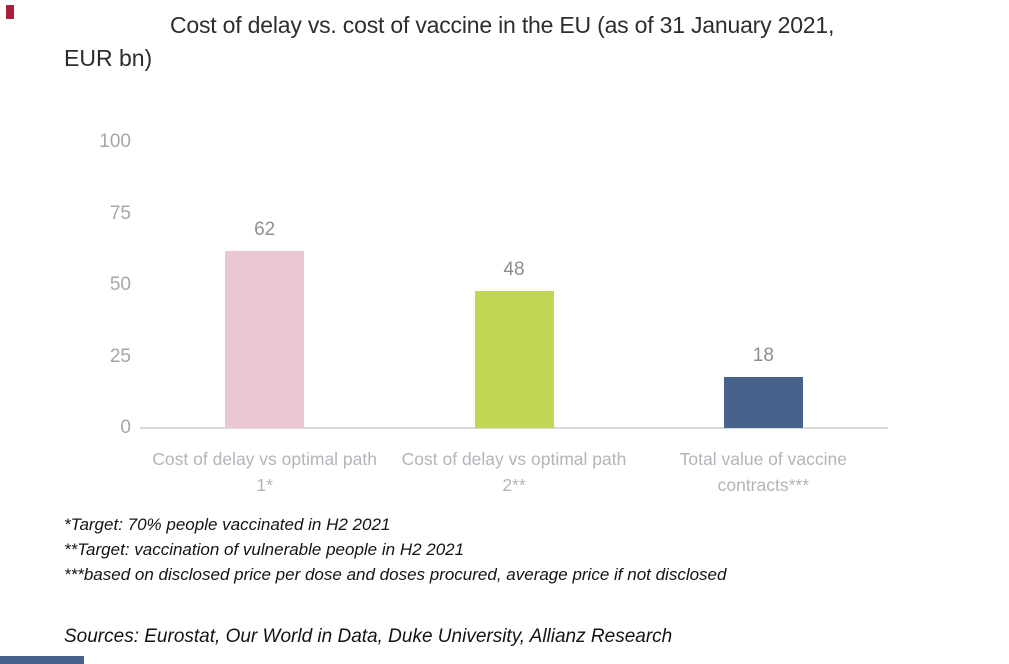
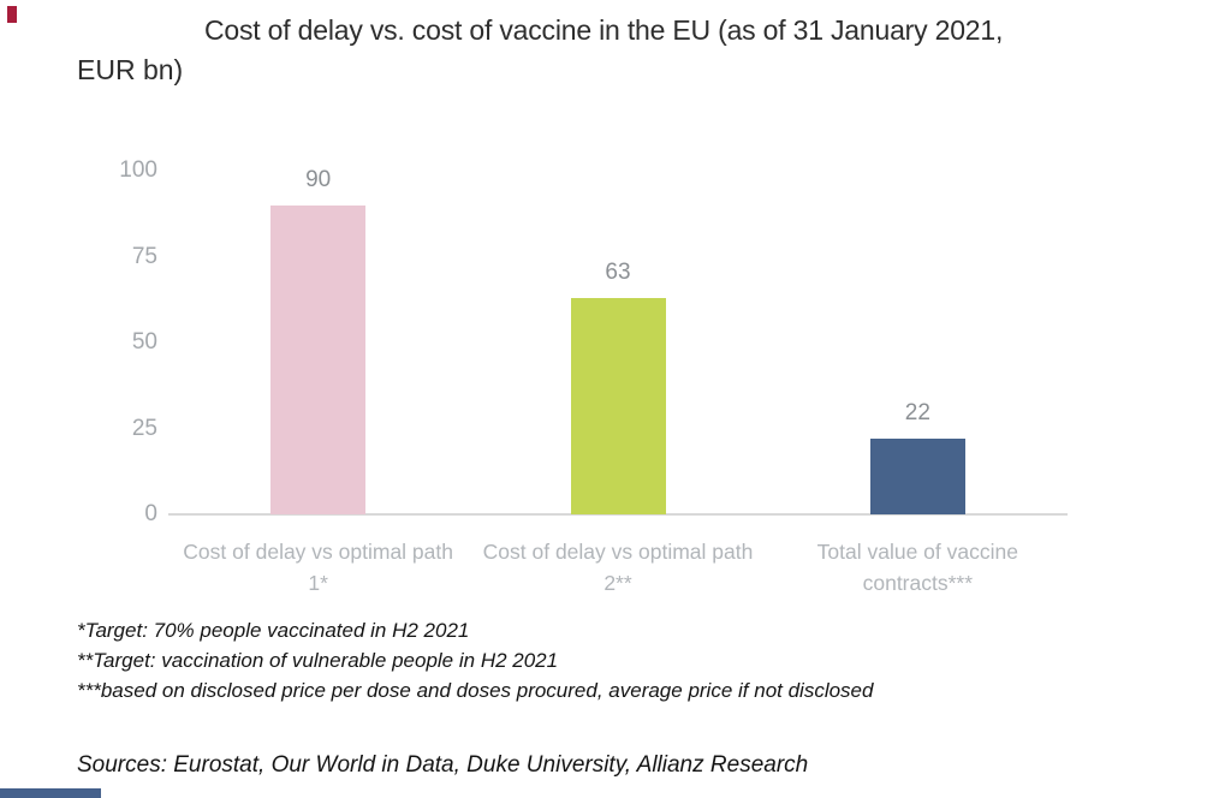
Cost of delay vs optimal path 1*: 62 -> 90
Cost of delay vs optimal path 2**: 48 -> 63
Total value of vaccine contracts***: 18 -> 22
